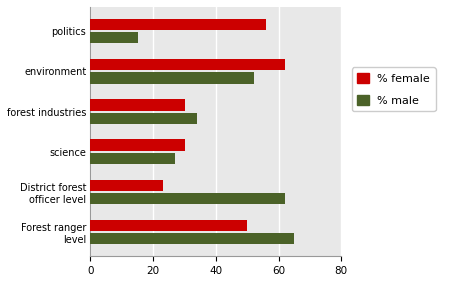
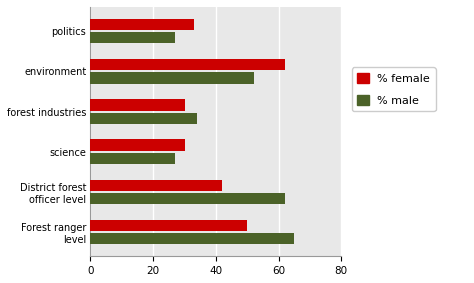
% female/politics: 56 -> 33
% male/politics: 15 -> 27
% female/District forest officer level: 23 -> 42
